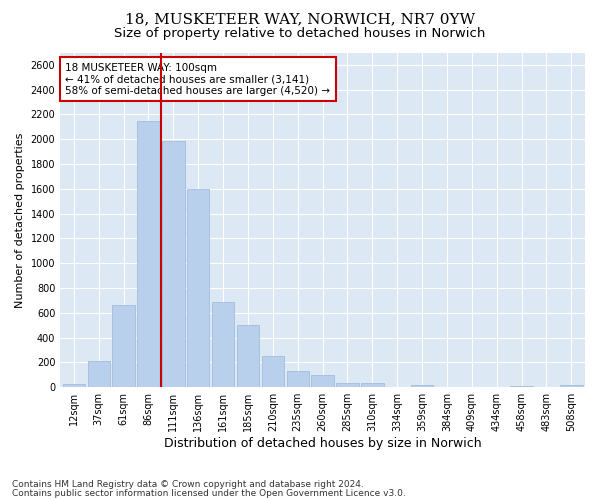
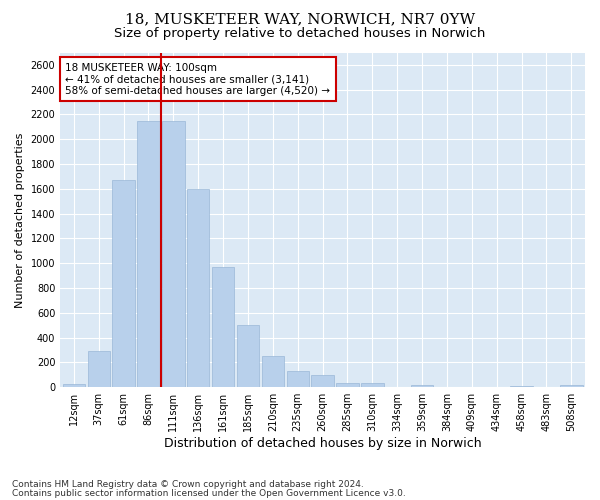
37sqm: 210 -> 300
61sqm: 660 -> 1670
111sqm: 1990 -> 2150
161sqm: 690 -> 970
